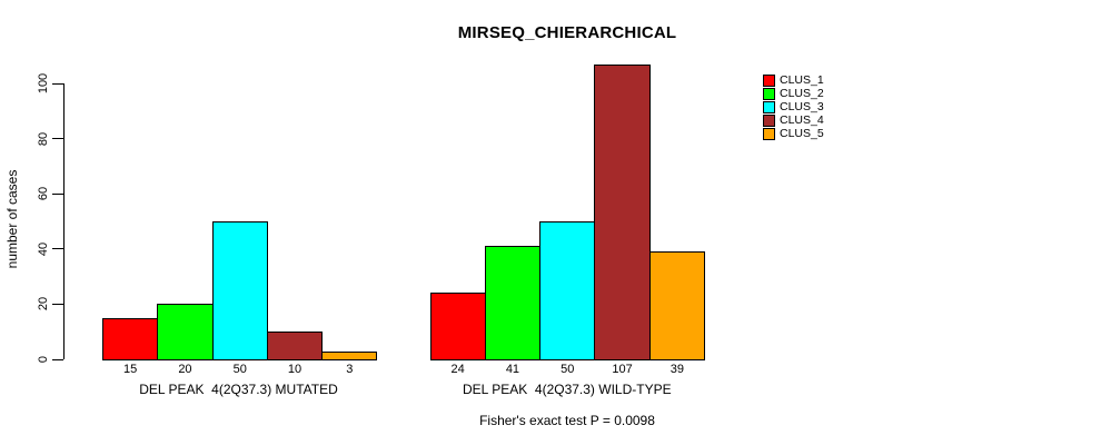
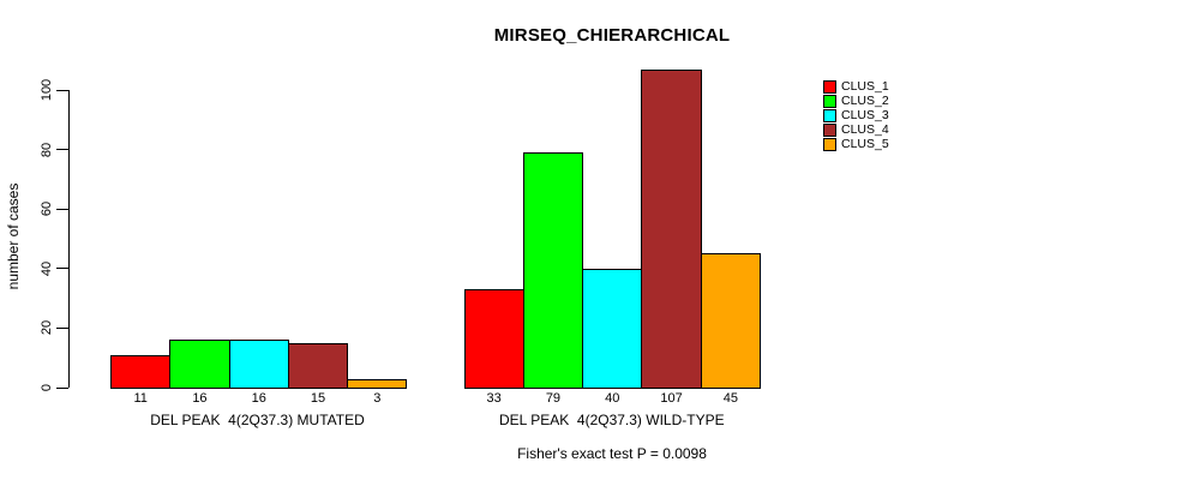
CLUS_1/DEL PEAK 4(2Q37.3) MUTATED: 15 -> 11
CLUS_2/DEL PEAK 4(2Q37.3) MUTATED: 20 -> 16
CLUS_3/DEL PEAK 4(2Q37.3) MUTATED: 50 -> 16
CLUS_4/DEL PEAK 4(2Q37.3) MUTATED: 10 -> 15
CLUS_1/DEL PEAK 4(2Q37.3) WILD-TYPE: 24 -> 33
CLUS_2/DEL PEAK 4(2Q37.3) WILD-TYPE: 41 -> 79
CLUS_3/DEL PEAK 4(2Q37.3) WILD-TYPE: 50 -> 40
CLUS_5/DEL PEAK 4(2Q37.3) WILD-TYPE: 39 -> 45
